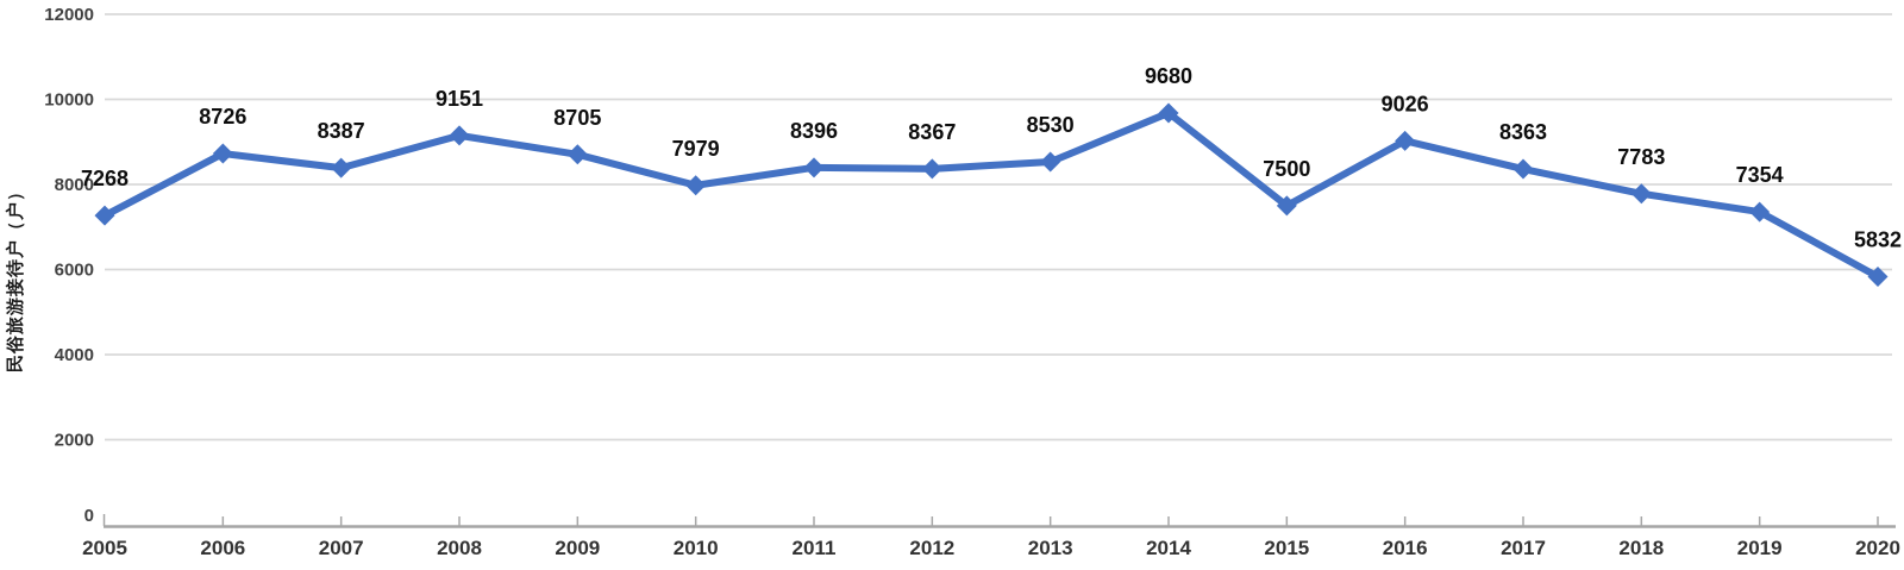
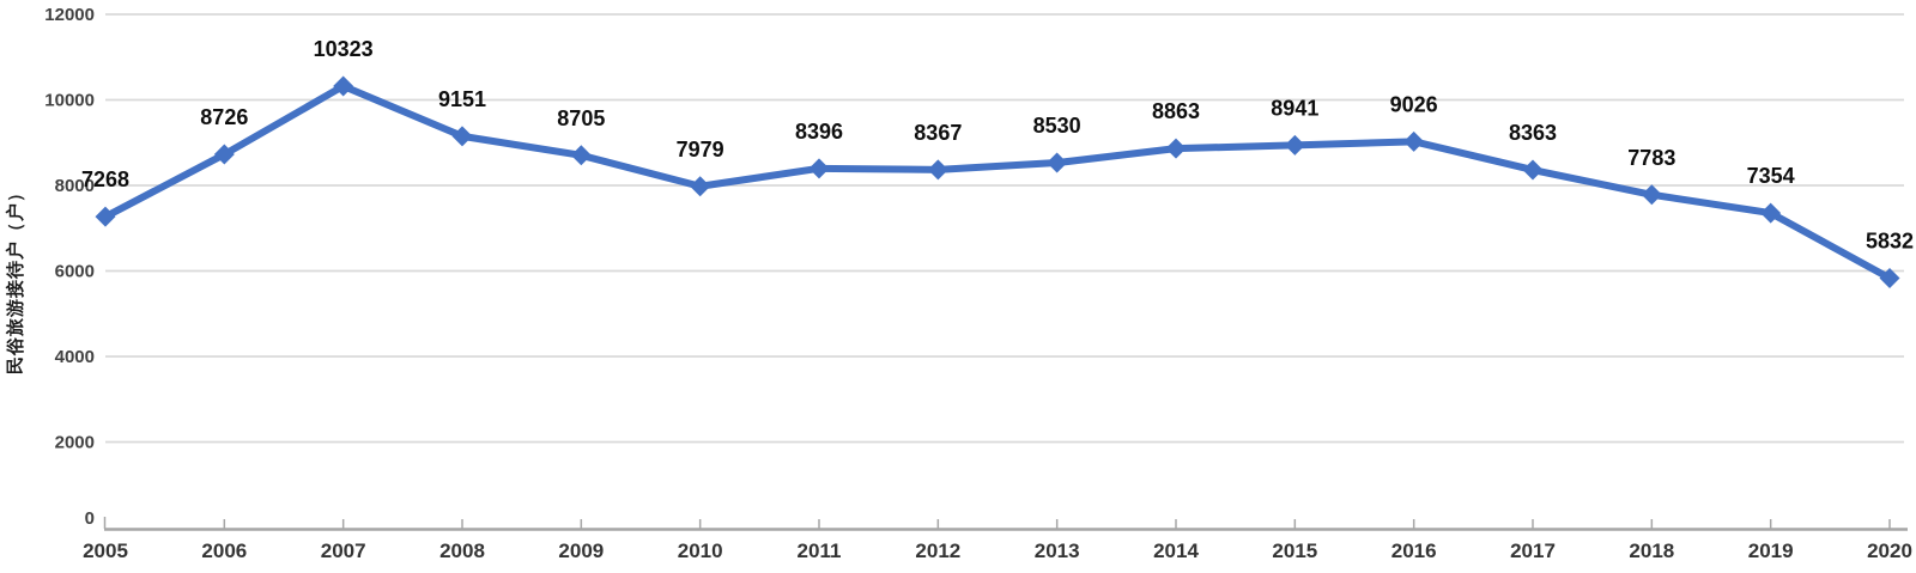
2007: 8387 -> 10323
2014: 9680 -> 8863
2015: 7500 -> 8941
